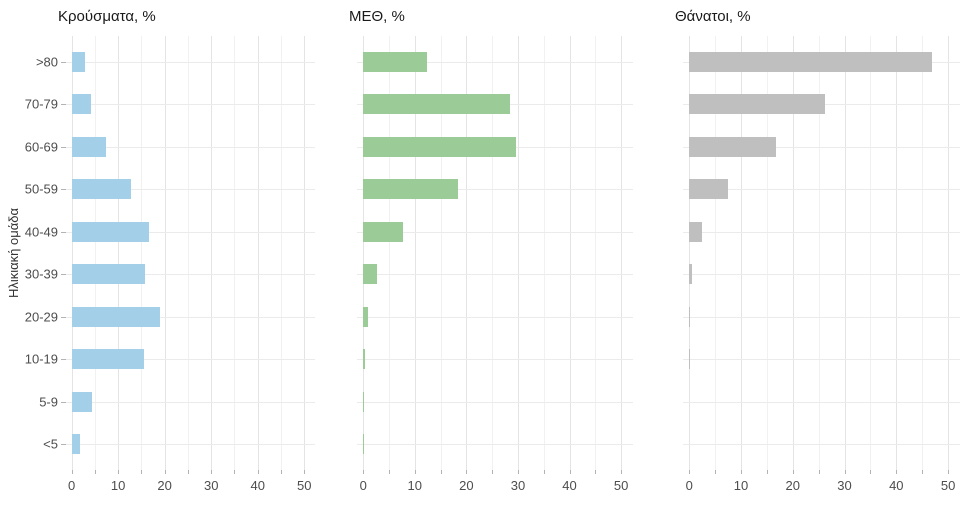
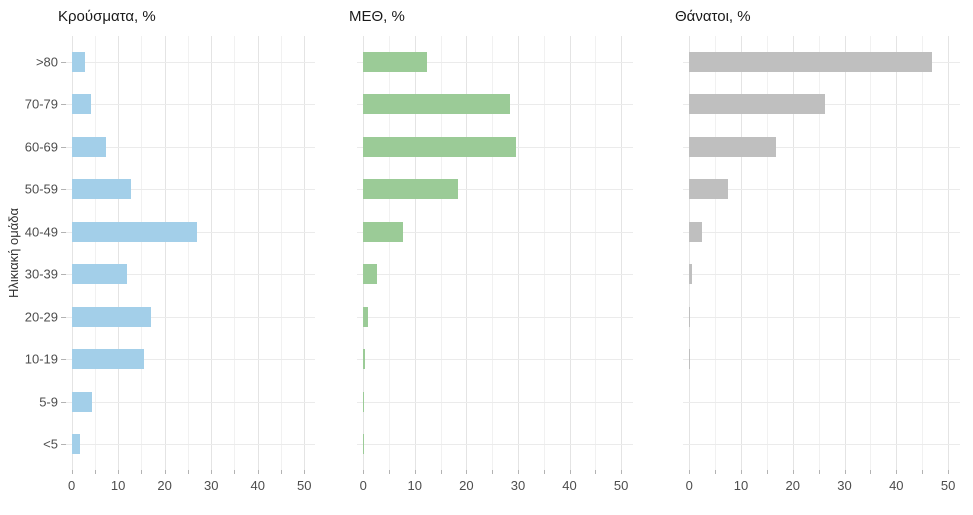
Κρούσματα, %/40-49: 17 -> 27
Κρούσματα, %/30-39: 16 -> 12
Κρούσματα, %/20-29: 19 -> 17
